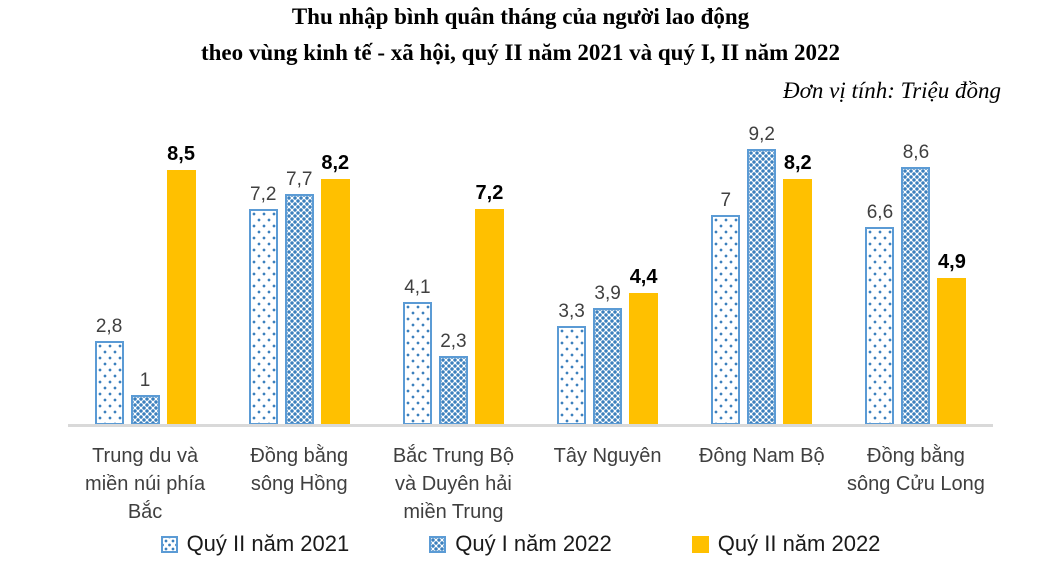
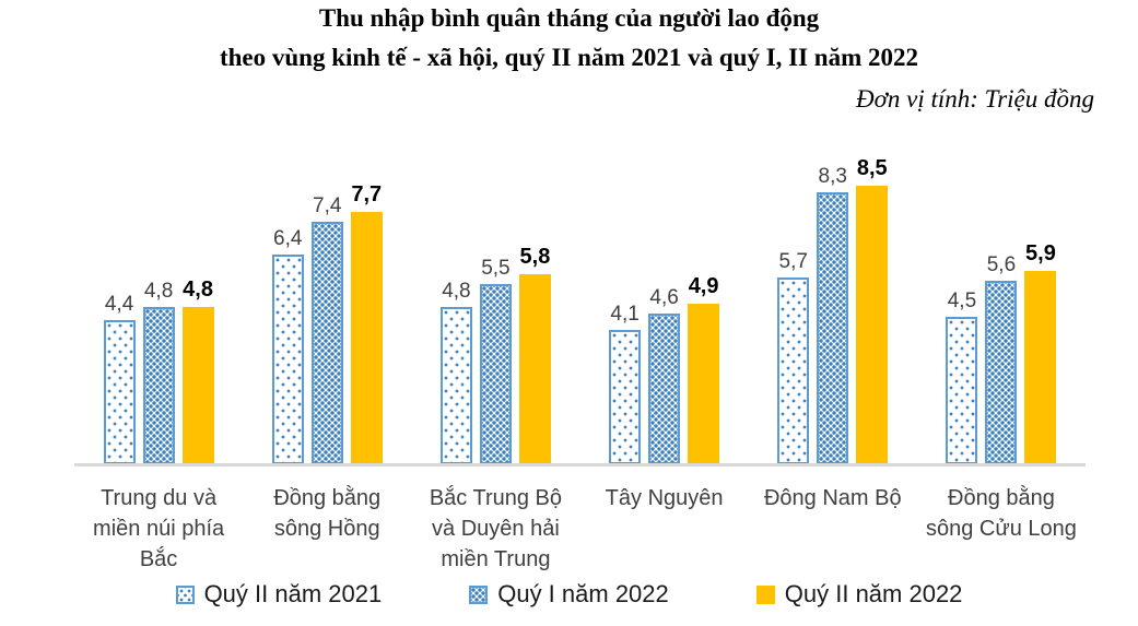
Quý II năm 2021/Trung du và miền núi phía Bắc: 2,8 -> 4,4
Quý I năm 2022/Trung du và miền núi phía Bắc: 1 -> 4,8
Quý II năm 2022/Trung du và miền núi phía Bắc: 8,5 -> 4,8
Quý II năm 2021/Đồng bằng sông Hồng: 7,2 -> 6,4
Quý I năm 2022/Đồng bằng sông Hồng: 7,7 -> 7,4
Quý II năm 2022/Đồng bằng sông Hồng: 8,2 -> 7,7
Quý II năm 2021/Bắc Trung Bộ và Duyên hải miền Trung: 4,1 -> 4,8
Quý I năm 2022/Bắc Trung Bộ và Duyên hải miền Trung: 2,3 -> 5,5
Quý II năm 2022/Bắc Trung Bộ và Duyên hải miền Trung: 7,2 -> 5,8
Quý II năm 2021/Tây Nguyên: 3,3 -> 4,1
Quý I năm 2022/Tây Nguyên: 3,9 -> 4,6
Quý II năm 2022/Tây Nguyên: 4,4 -> 4,9
Quý II năm 2021/Đông Nam Bộ: 7 -> 5,7
Quý I năm 2022/Đông Nam Bộ: 9,2 -> 8,3
Quý II năm 2022/Đông Nam Bộ: 8,2 -> 8,5
Quý II năm 2021/Đồng bằng sông Cửu Long: 6,6 -> 4,5
Quý I năm 2022/Đồng bằng sông Cửu Long: 8,6 -> 5,6
Quý II năm 2022/Đồng bằng sông Cửu Long: 4,9 -> 5,9
